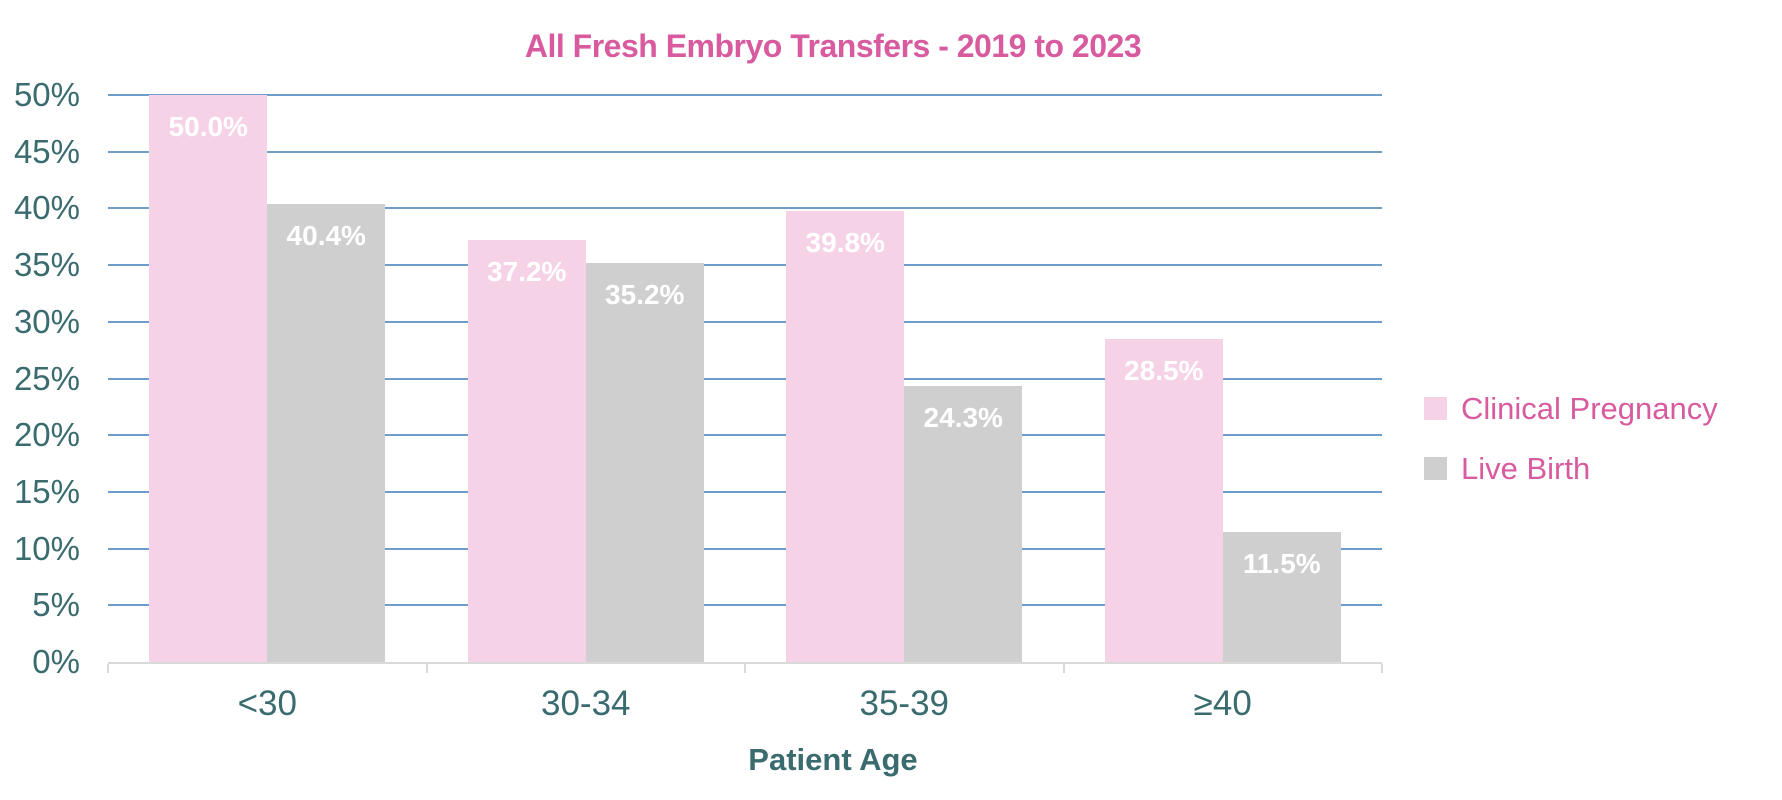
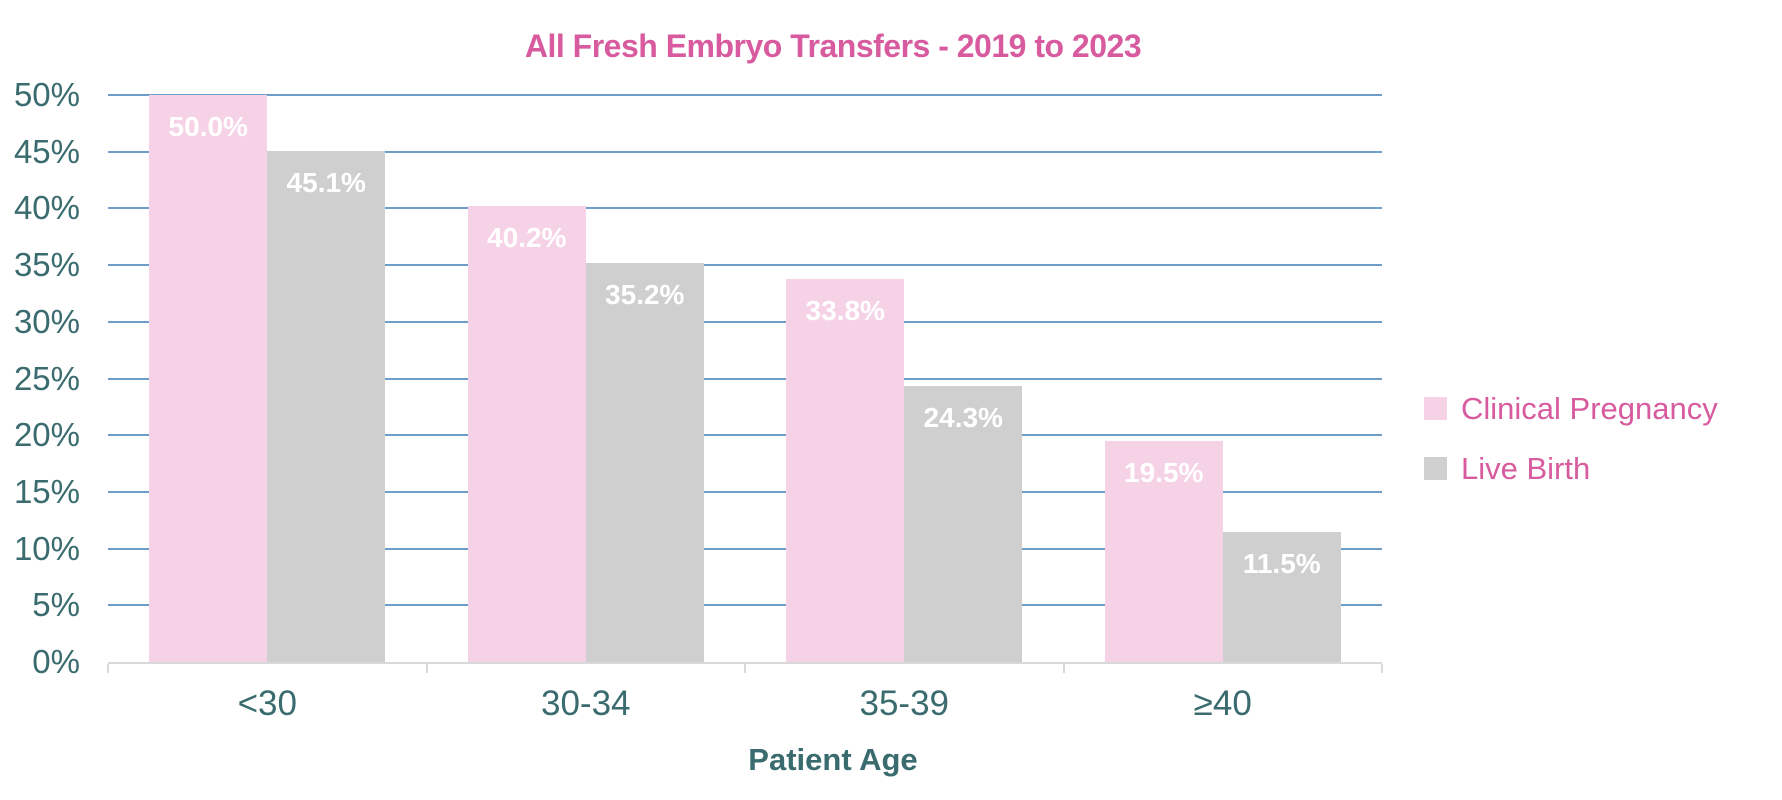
Live Birth/<30: 40.4% -> 45.1%
Clinical Pregnancy/30-34: 37.2% -> 40.2%
Clinical Pregnancy/35-39: 39.8% -> 33.8%
Clinical Pregnancy/≥40: 28.5% -> 19.5%
